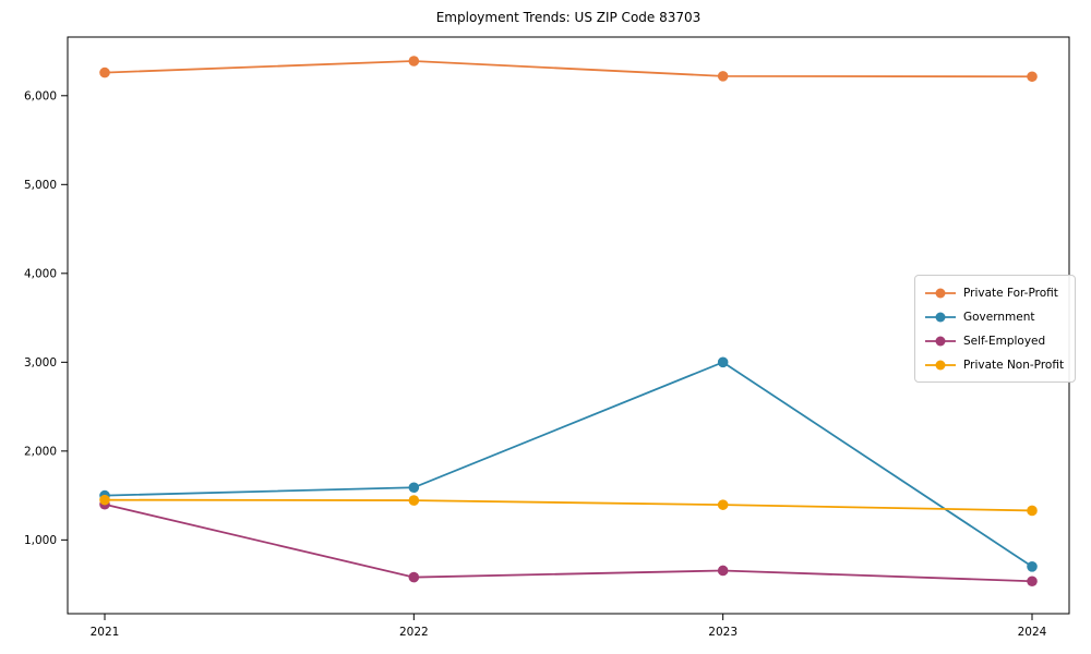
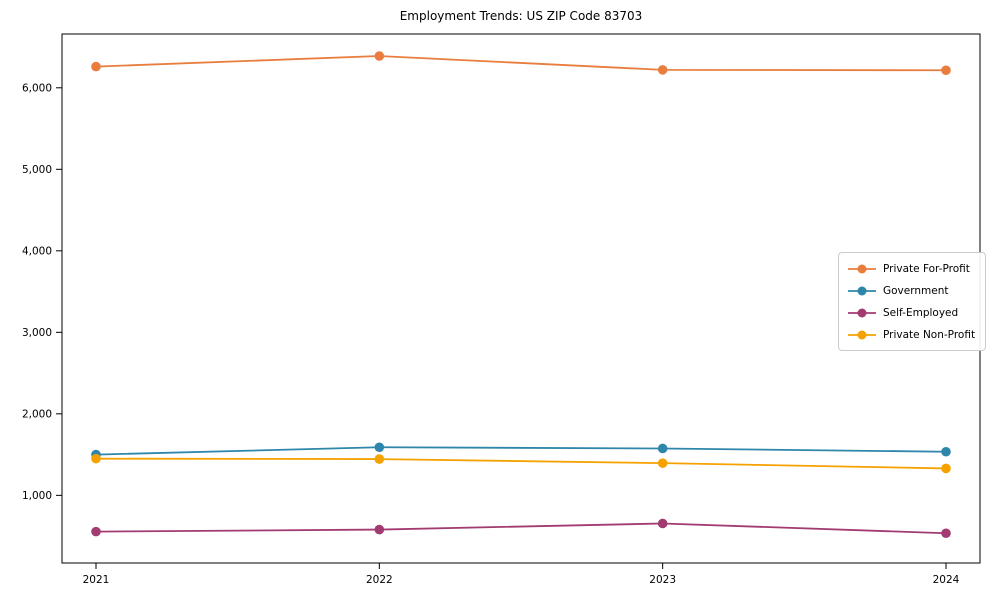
Self-Employed/2021: 1400 -> 600
Government/2023: 3000 -> 1600
Government/2024: 700 -> 1500
